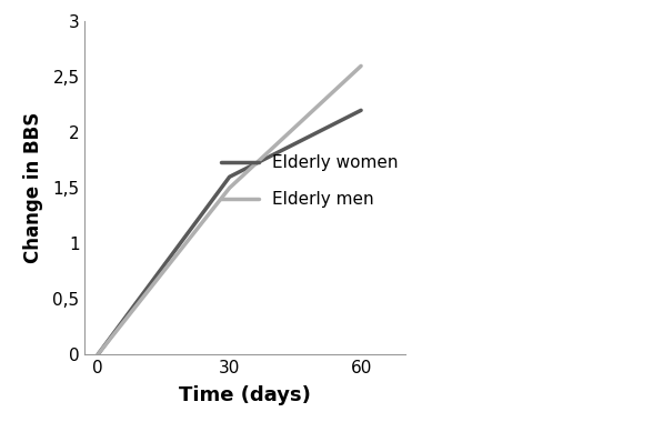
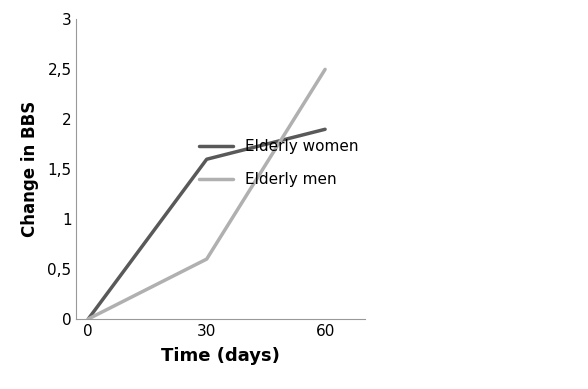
Elderly men/30: 1,5 -> 0,6
Elderly women/60: 2,2 -> 1,9
Elderly men/60: 2,6 -> 2,5
